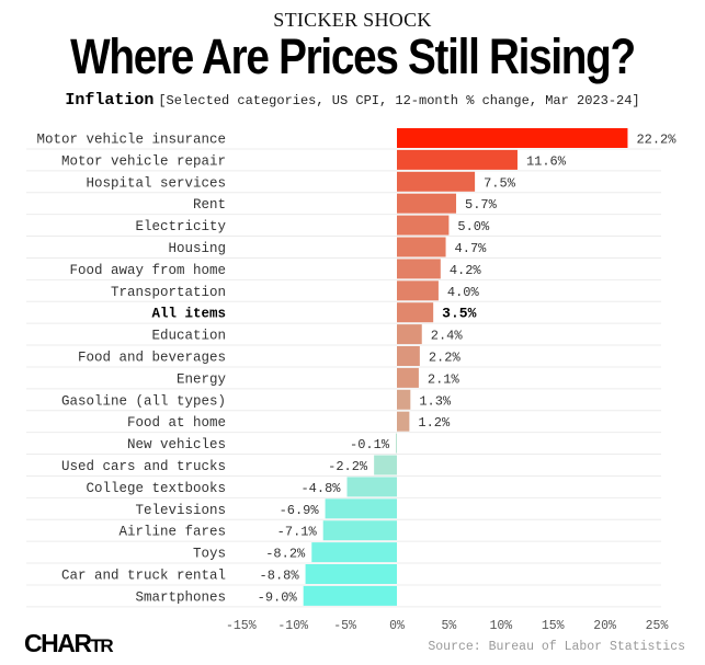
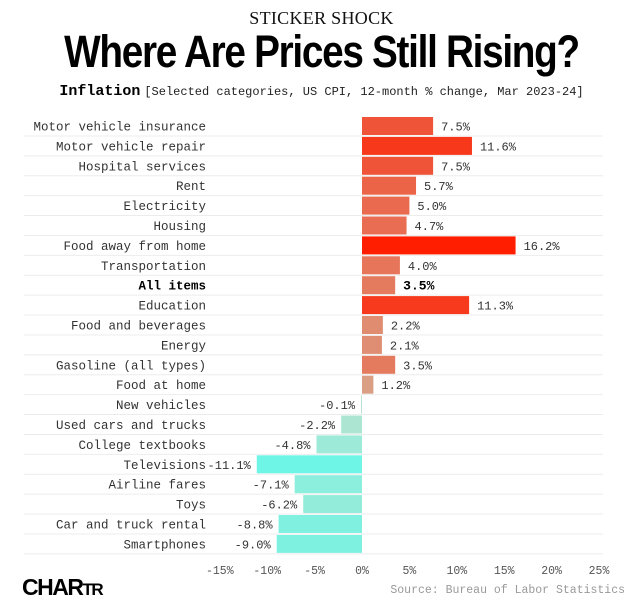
Motor vehicle insurance: 22.2% -> 7.5%
Food away from home: 4.2% -> 16.2%
Education: 2.4% -> 11.3%
Gasoline (all types): 1.3% -> 3.5%
Televisions: -6.9% -> -11.1%
Toys: -8.2% -> -6.2%
